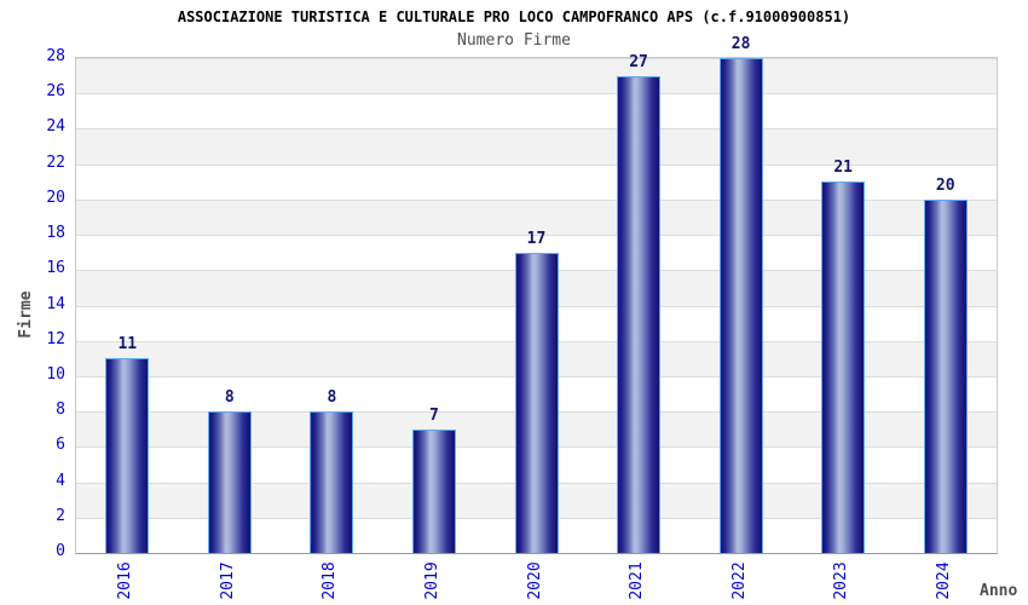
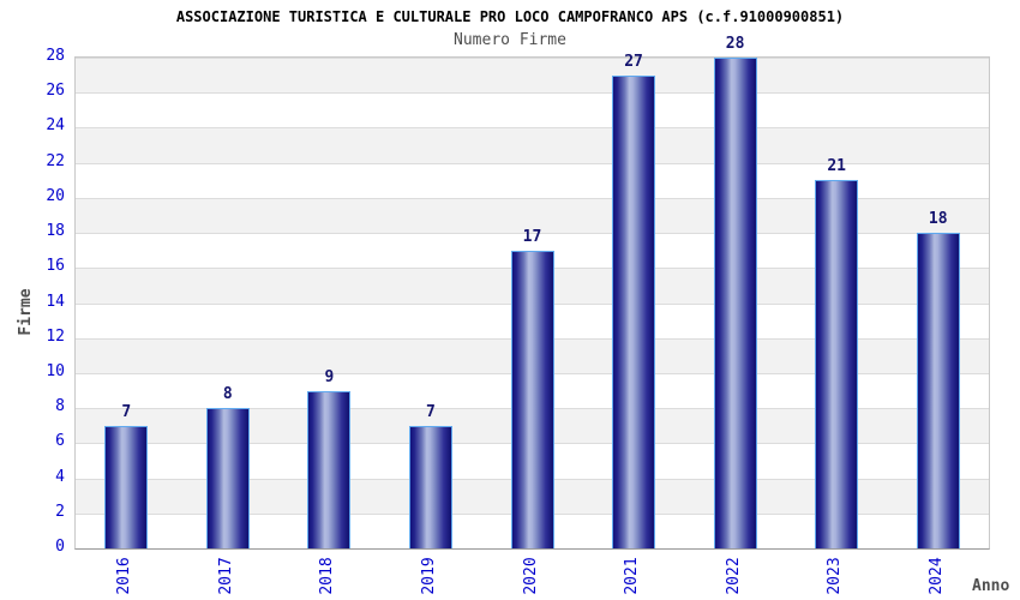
2016: 11 -> 7
2018: 8 -> 9
2024: 20 -> 18
